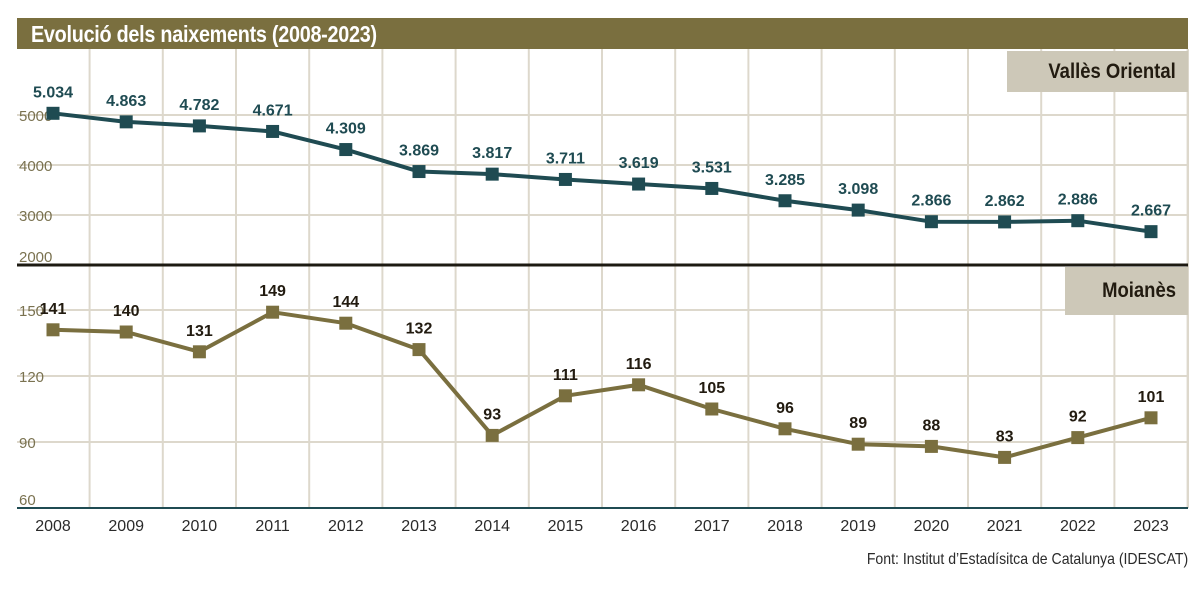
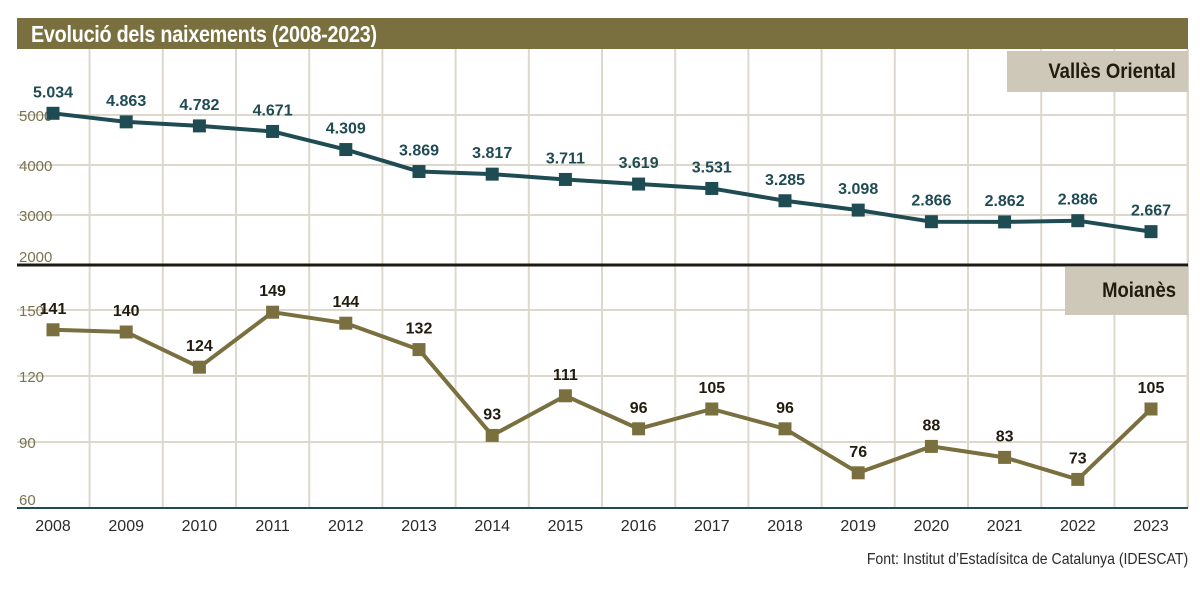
Moianès/2010: 131 -> 124
Moianès/2016: 116 -> 96
Moianès/2019: 89 -> 76
Moianès/2022: 92 -> 73
Moianès/2023: 101 -> 105
